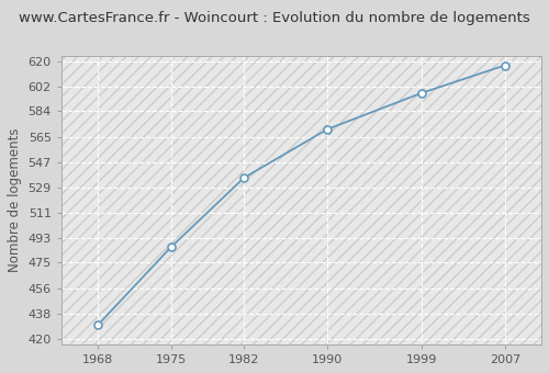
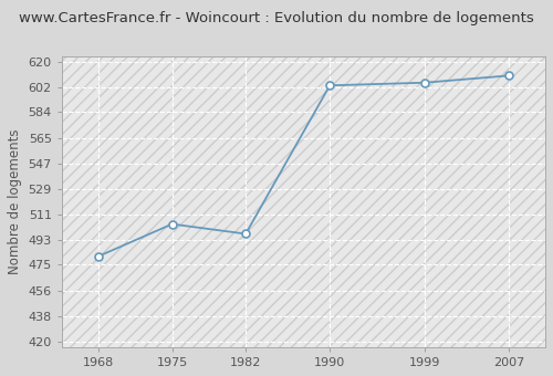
1968: 430 -> 481
1975: 486 -> 504
1982: 536 -> 497
1990: 571 -> 603
1999: 597 -> 605
2007: 617 -> 610
